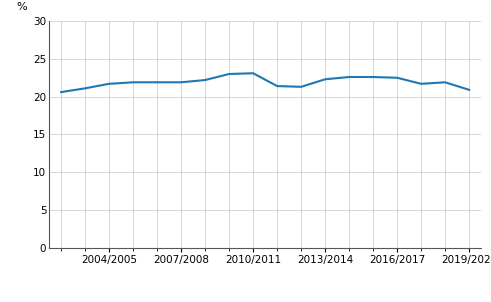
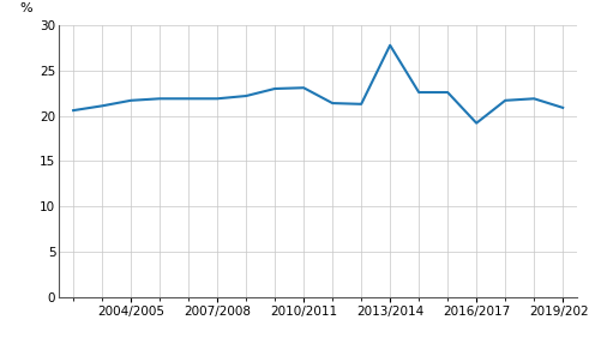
2013/2014: 22.3 -> 27.8
2016/2017: 22.5 -> 19.2
